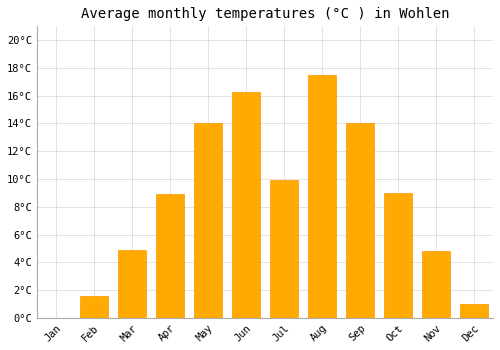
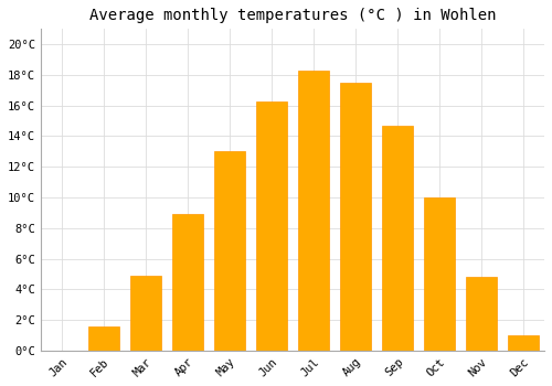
May: 14.0°C -> 13.0°C
Jul: 9.9°C -> 18.3°C
Sep: 14.0°C -> 14.7°C
Oct: 9.0°C -> 10.0°C
